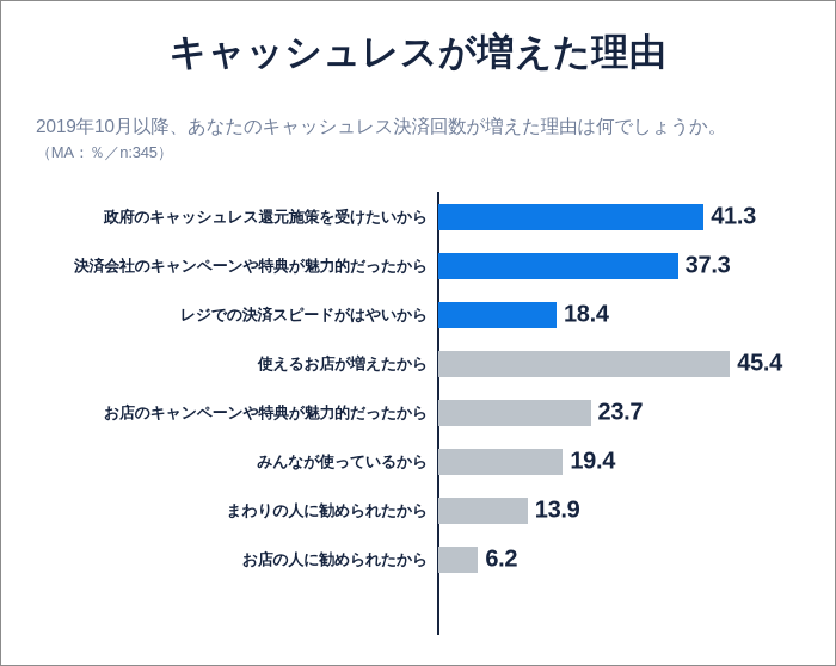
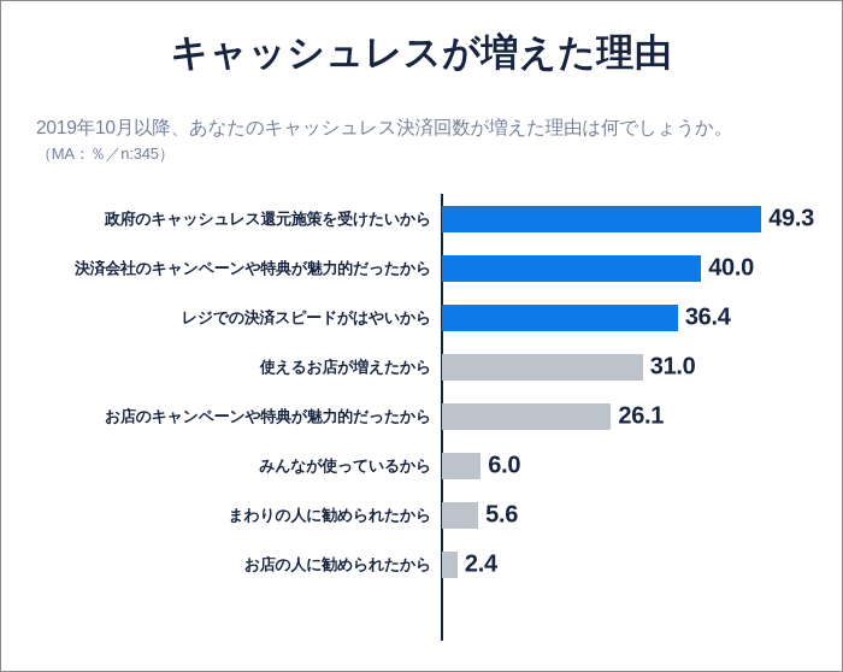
政府のキャッシュレス還元施策を受けたいから: 41.3 -> 49.3
決済会社のキャンペーンや特典が魅力的だったから: 37.3 -> 40.0
レジでの決済スピードがはやいから: 18.4 -> 36.4
使えるお店が増えたから: 45.4 -> 31.0
お店のキャンペーンや特典が魅力的だったから: 23.7 -> 26.1
みんなが使っているから: 19.4 -> 6.0
まわりの人に勧められたから: 13.9 -> 5.6
お店の人に勧められたから: 6.2 -> 2.4
